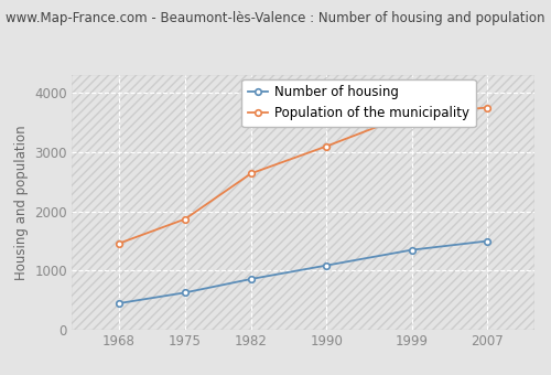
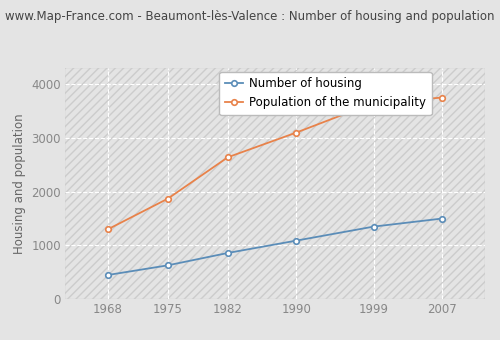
Population of the municipality/1968: 1460 -> 1300
